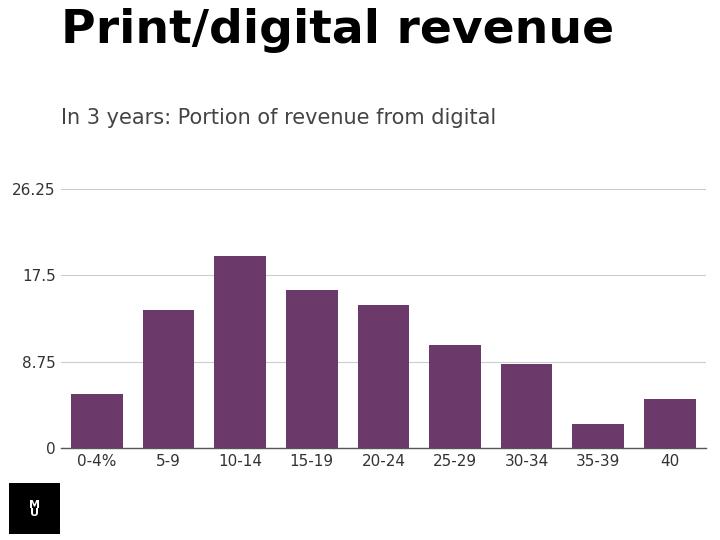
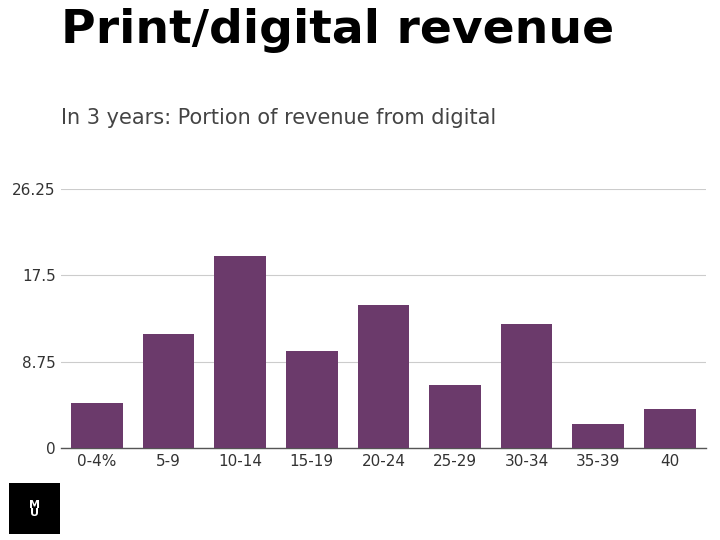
0-4%: 5.5 -> 4.6
5-9: 14.0 -> 11.6
15-19: 16.0 -> 9.8
25-29: 10.5 -> 6.4
30-34: 8.5 -> 12.6
40: 5.0 -> 4.0
